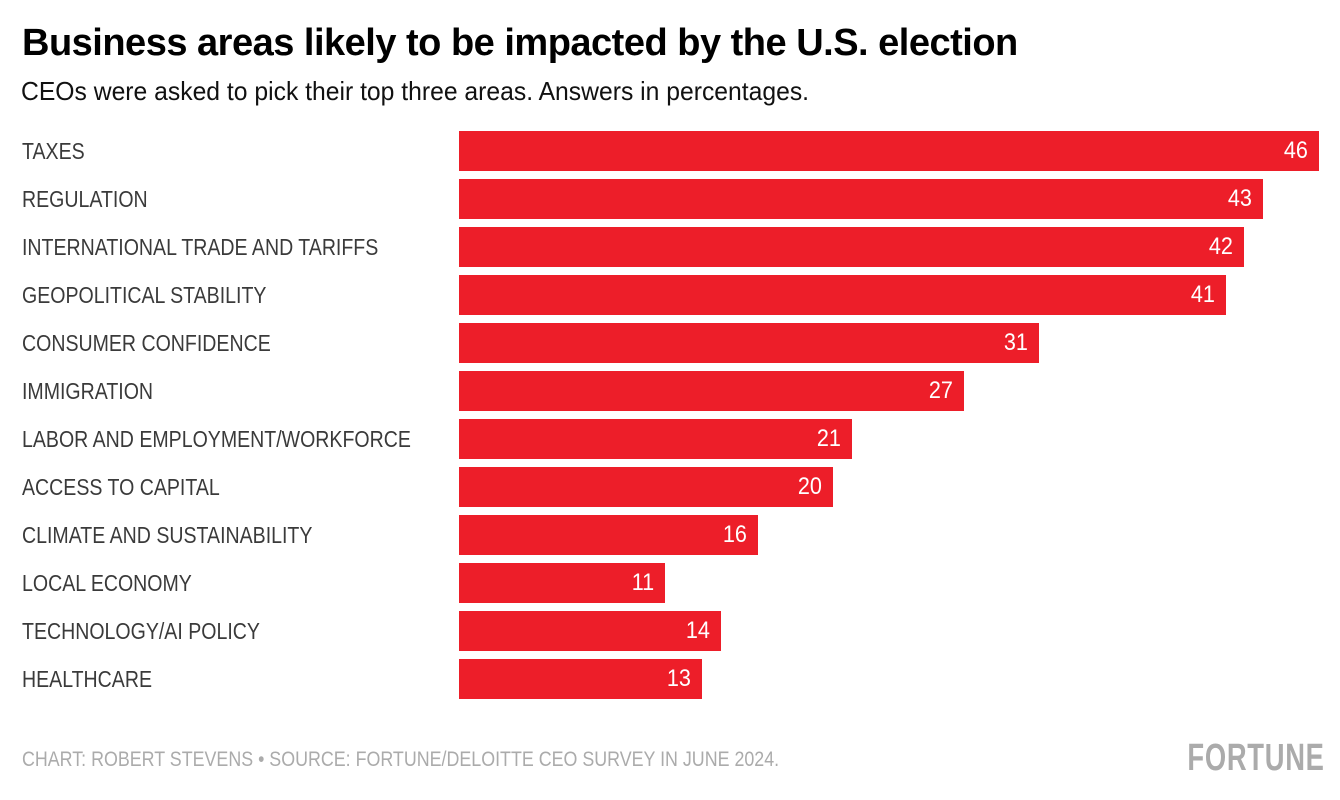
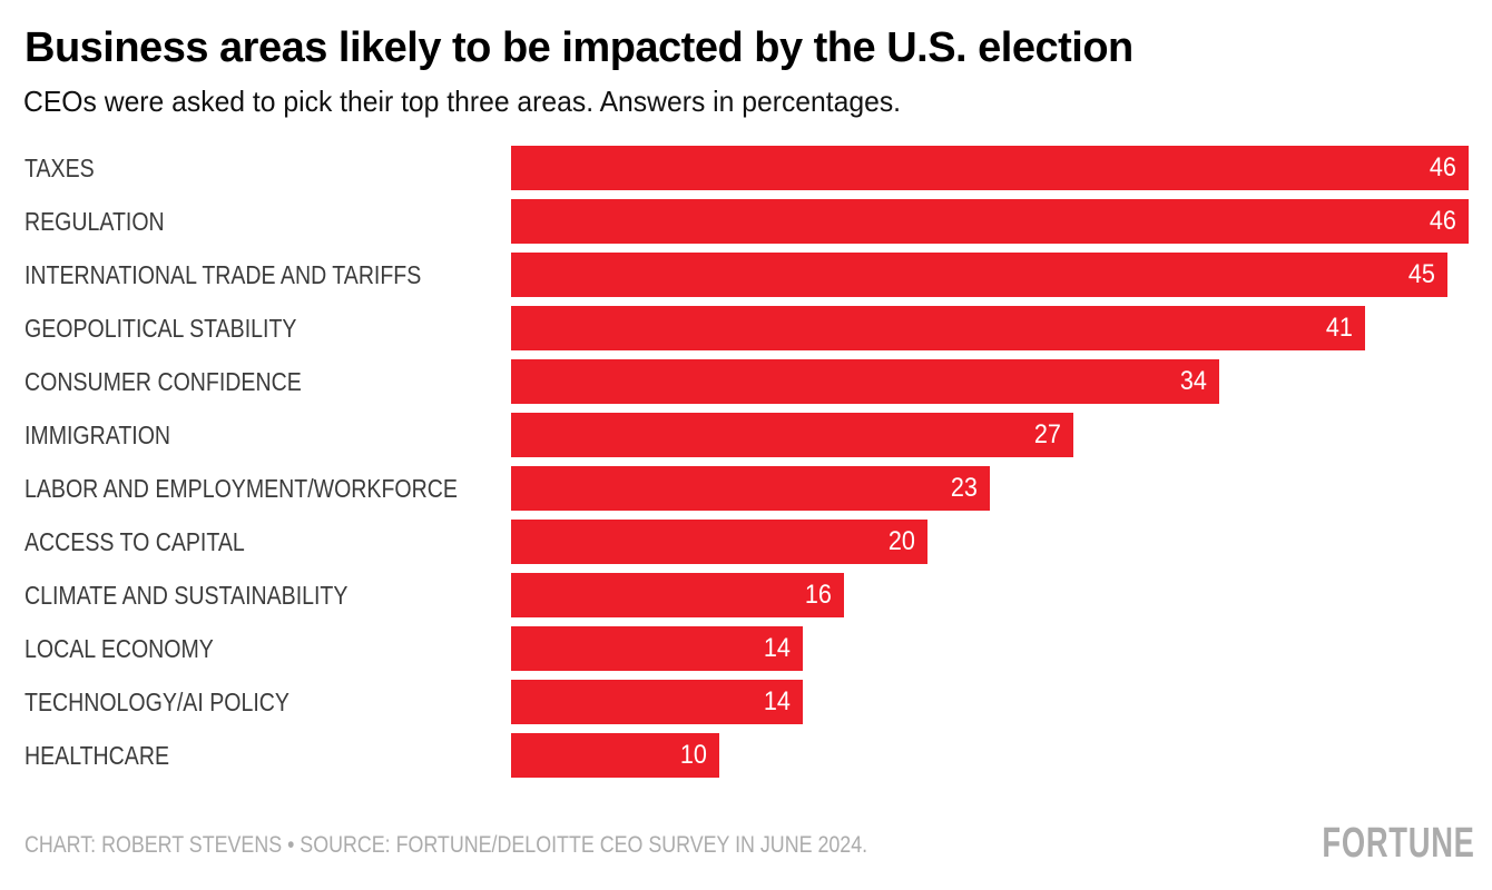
REGULATION: 43 -> 46
INTERNATIONAL TRADE AND TARIFFS: 42 -> 45
CONSUMER CONFIDENCE: 31 -> 34
LABOR AND EMPLOYMENT/WORKFORCE: 21 -> 23
LOCAL ECONOMY: 11 -> 14
HEALTHCARE: 13 -> 10
